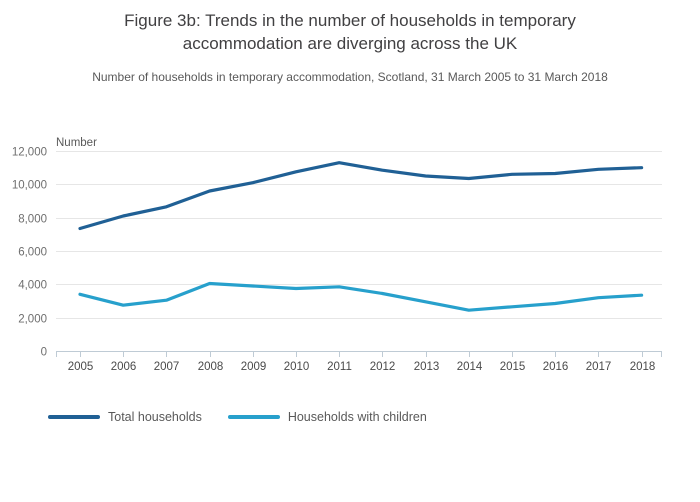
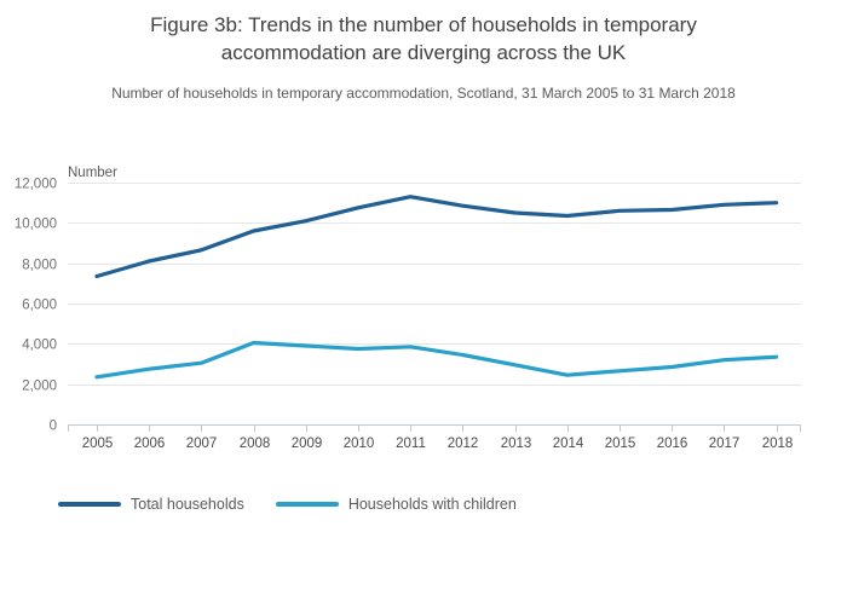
Households with children/2005: 3400 -> 2400
